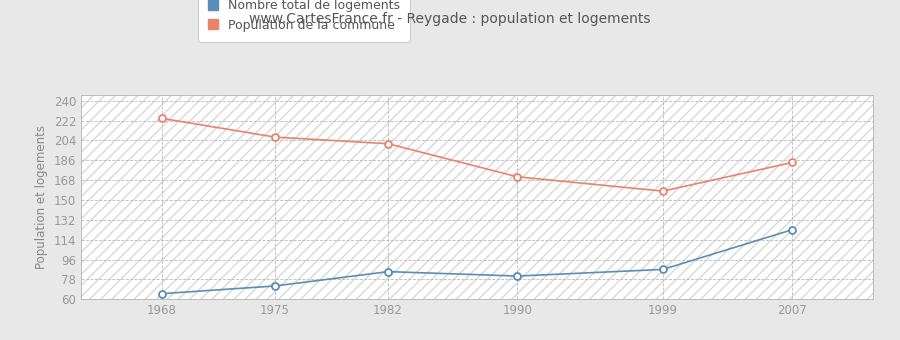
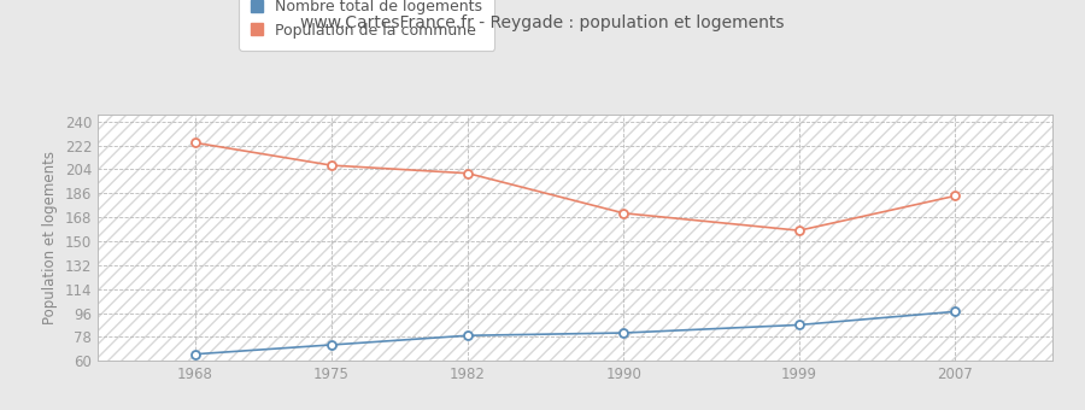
Nombre total de logements/1982: 85 -> 79
Nombre total de logements/2007: 123 -> 97
